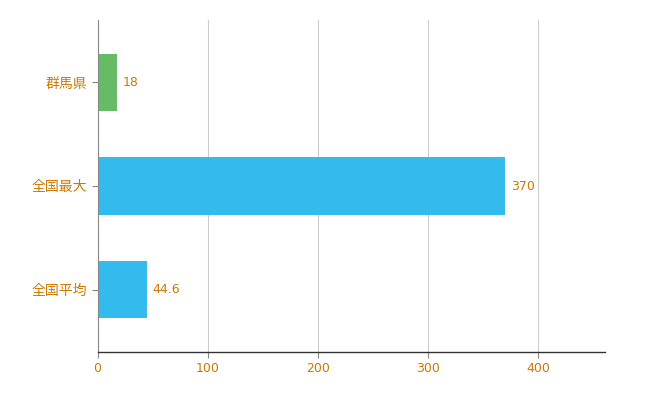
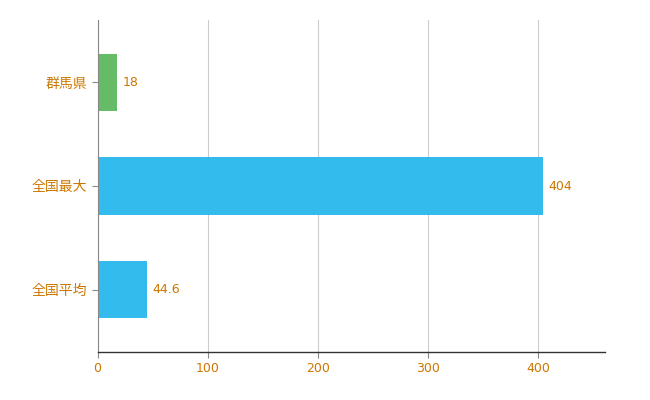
全国最大: 370 -> 404
